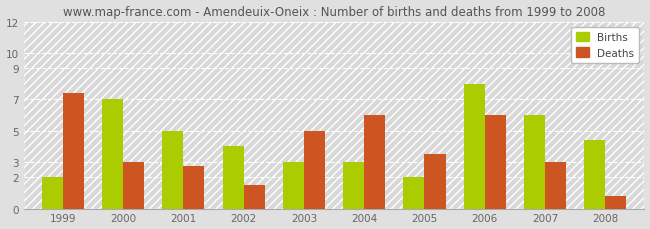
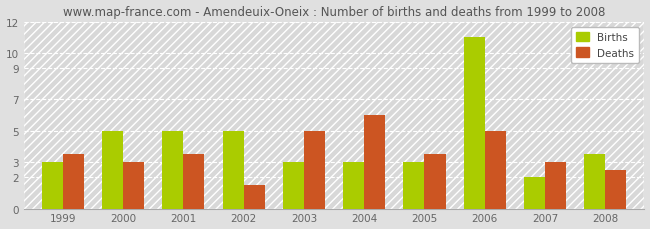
Births/1999: 2.0 -> 3.0
Deaths/1999: 7.4 -> 3.5
Births/2000: 7.0 -> 5.0
Deaths/2001: 2.7 -> 3.5
Births/2002: 4.0 -> 5.0
Births/2005: 2.0 -> 3.0
Births/2006: 8.0 -> 11.0
Deaths/2006: 6.0 -> 5.0
Births/2007: 6.0 -> 2.0
Births/2008: 4.4 -> 3.5
Deaths/2008: 0.8 -> 2.5
